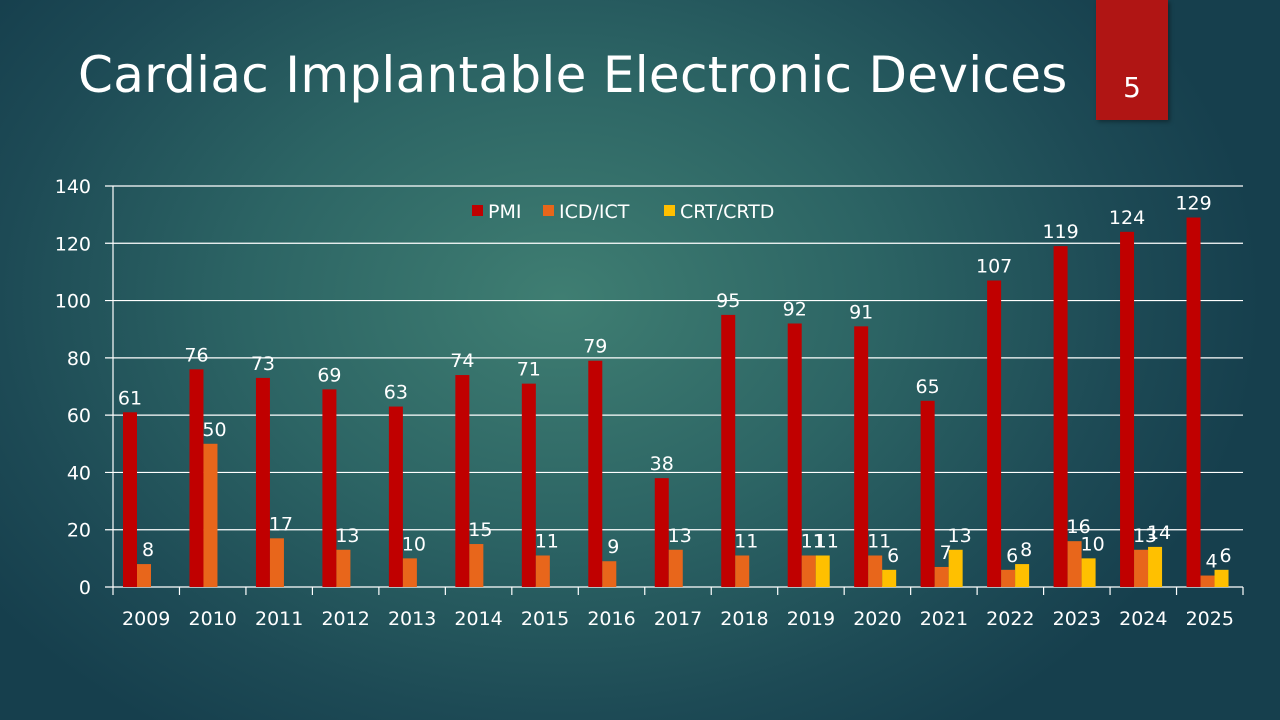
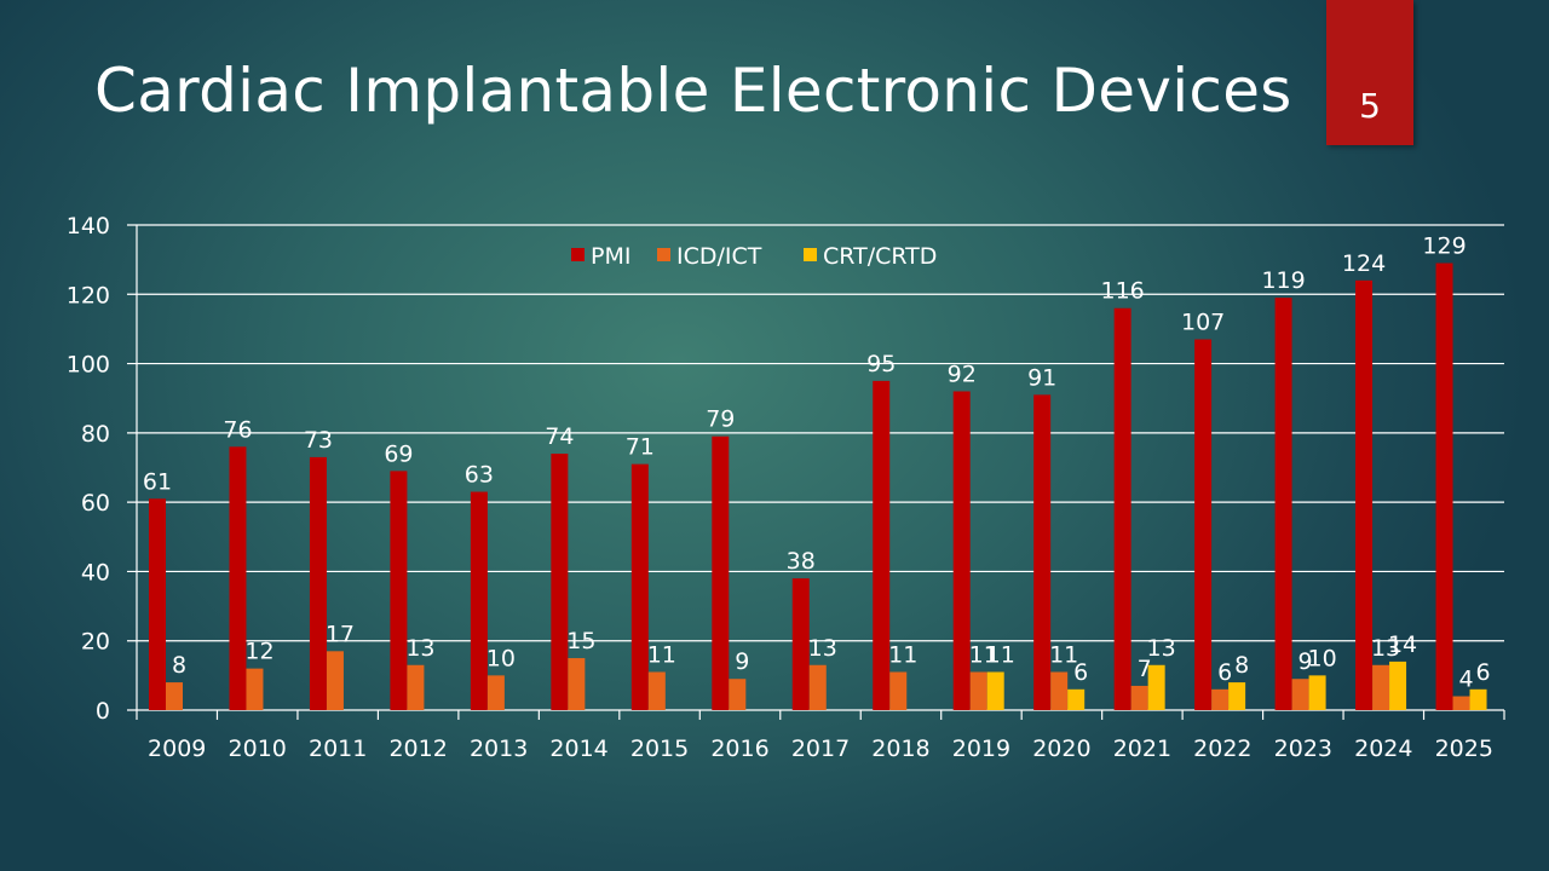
ICD/ICT/2010: 50 -> 12
PMI/2021: 65 -> 116
ICD/ICT/2023: 16 -> 9
